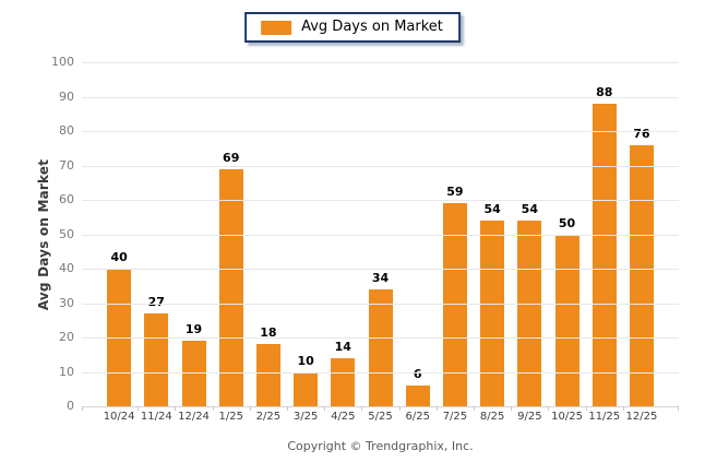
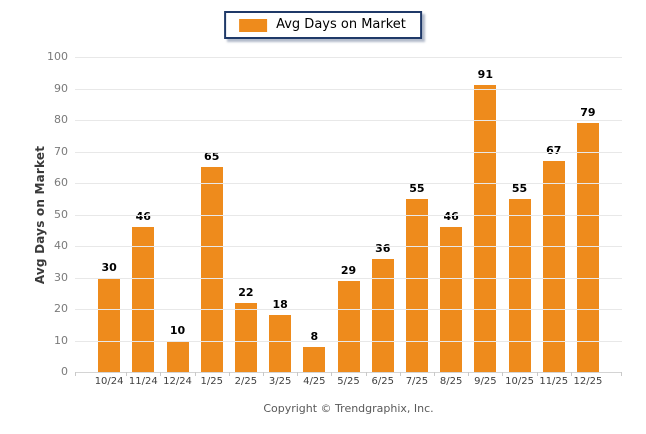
10/24: 40 -> 30
11/24: 27 -> 46
12/24: 19 -> 10
1/25: 69 -> 65
2/25: 18 -> 22
3/25: 10 -> 18
4/25: 14 -> 8
5/25: 34 -> 29
6/25: 6 -> 36
7/25: 59 -> 55
8/25: 54 -> 46
9/25: 54 -> 91
10/25: 50 -> 55
11/25: 88 -> 67
12/25: 76 -> 79
